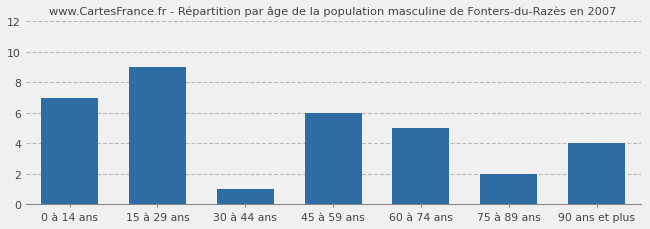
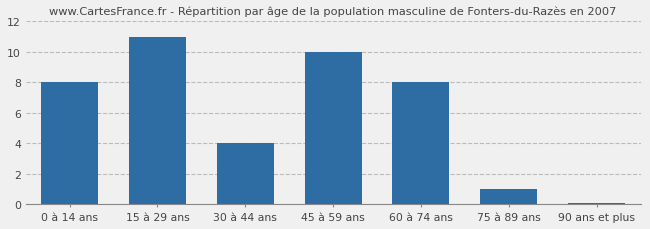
0 à 14 ans: 7.0 -> 8.0
15 à 29 ans: 9.0 -> 11.0
30 à 44 ans: 1.0 -> 4.0
45 à 59 ans: 6.0 -> 10.0
60 à 74 ans: 5.0 -> 8.0
75 à 89 ans: 2.0 -> 1.0
90 ans et plus: 4.0 -> 0.1
